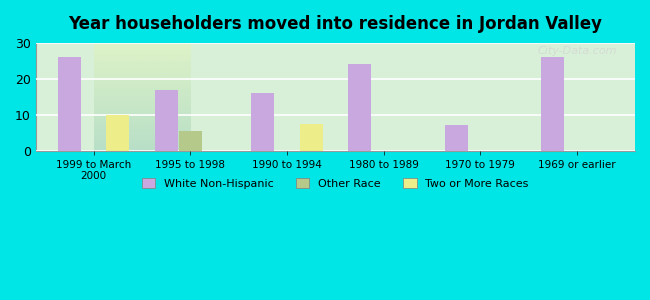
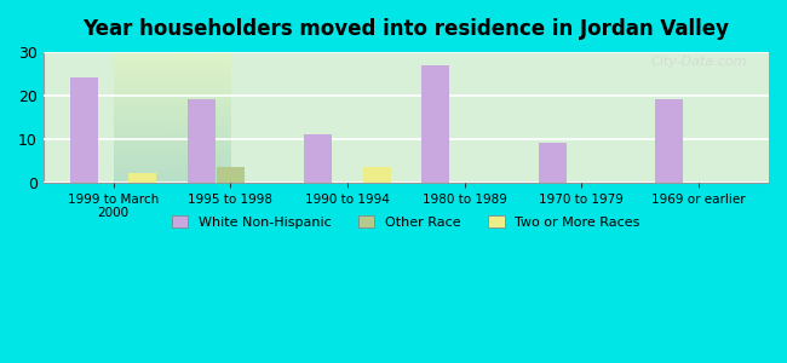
White Non-Hispanic/1999 to March 2000: 26 -> 24
Two or More Races/1999 to March 2000: 10.0 -> 2.0
White Non-Hispanic/1995 to 1998: 17 -> 19
Other Race/1995 to 1998: 5.5 -> 3.5
White Non-Hispanic/1990 to 1994: 16 -> 11
Two or More Races/1990 to 1994: 7.5 -> 3.5
White Non-Hispanic/1980 to 1989: 24 -> 27
White Non-Hispanic/1970 to 1979: 7 -> 9
White Non-Hispanic/1969 or earlier: 26 -> 19
